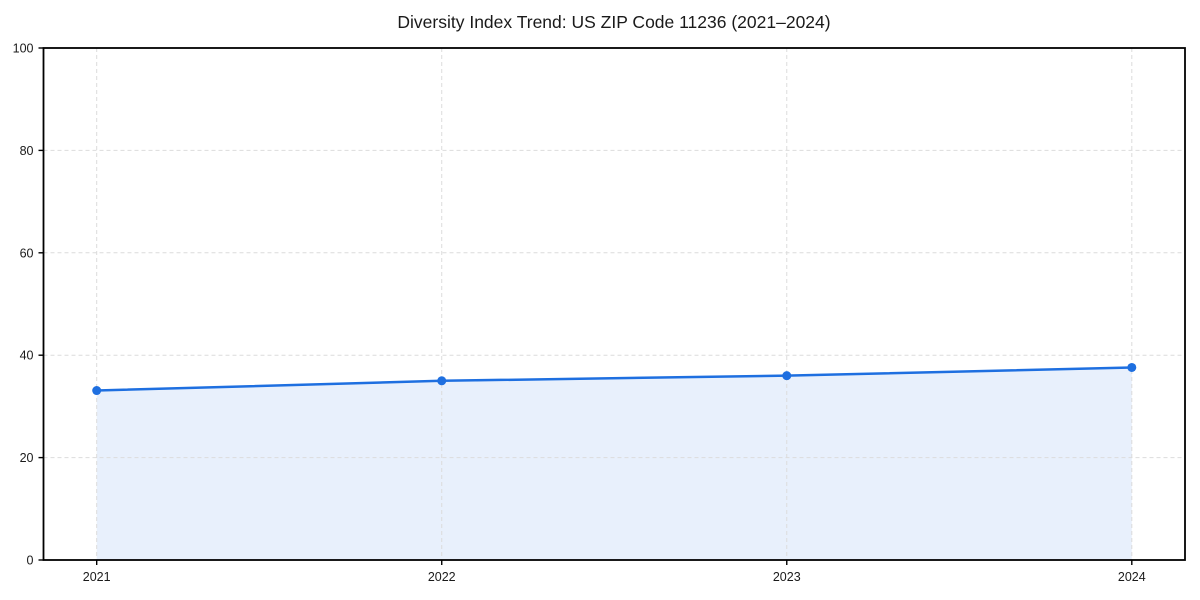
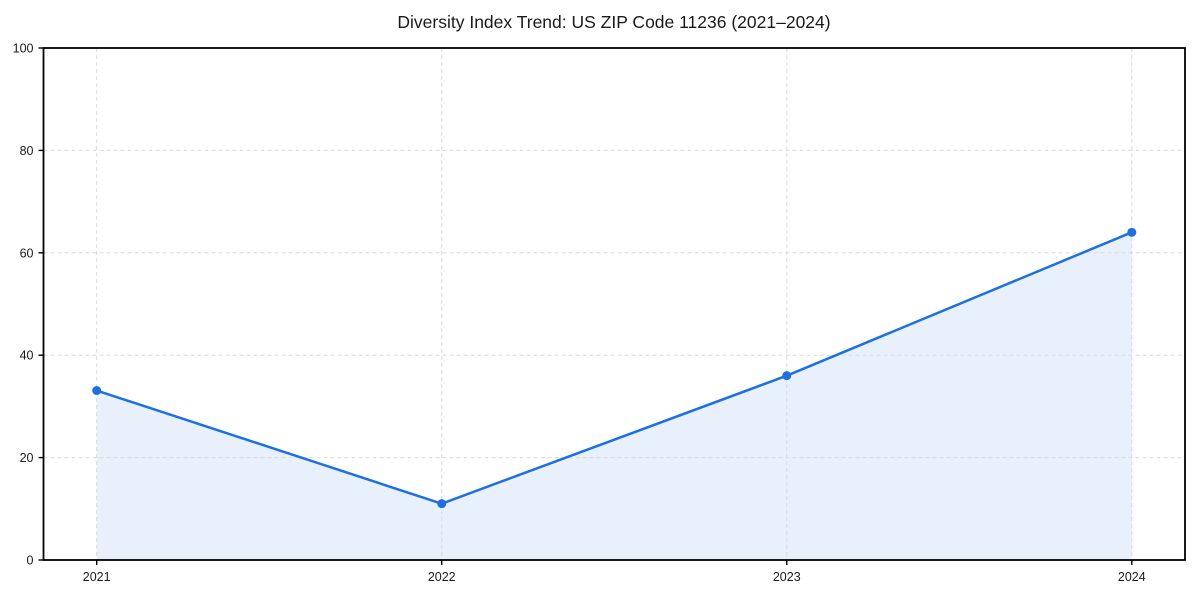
2022: 35 -> 11
2024: 38 -> 64
